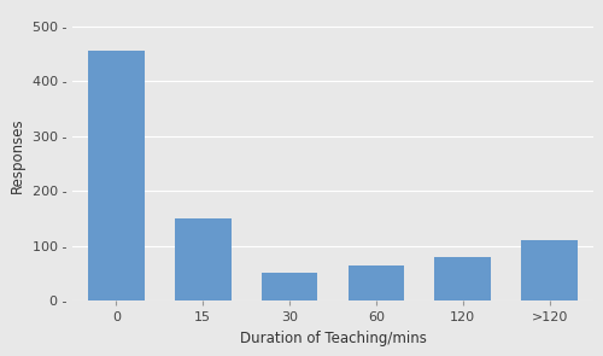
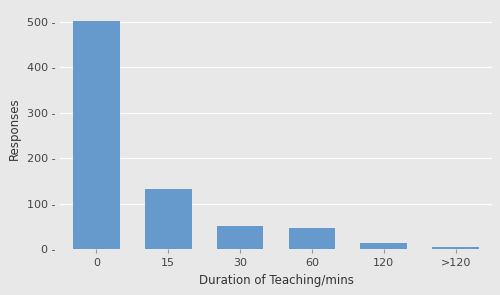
0: 455 - -> 503 -
15: 150 - -> 133 -
60: 65 - -> 46 -
120: 80 - -> 13 -
>120: 110 - -> 5 -
